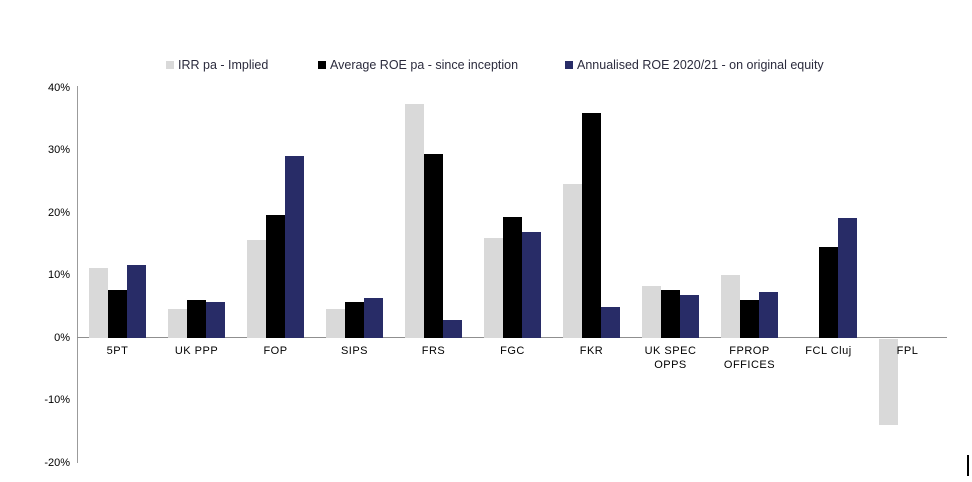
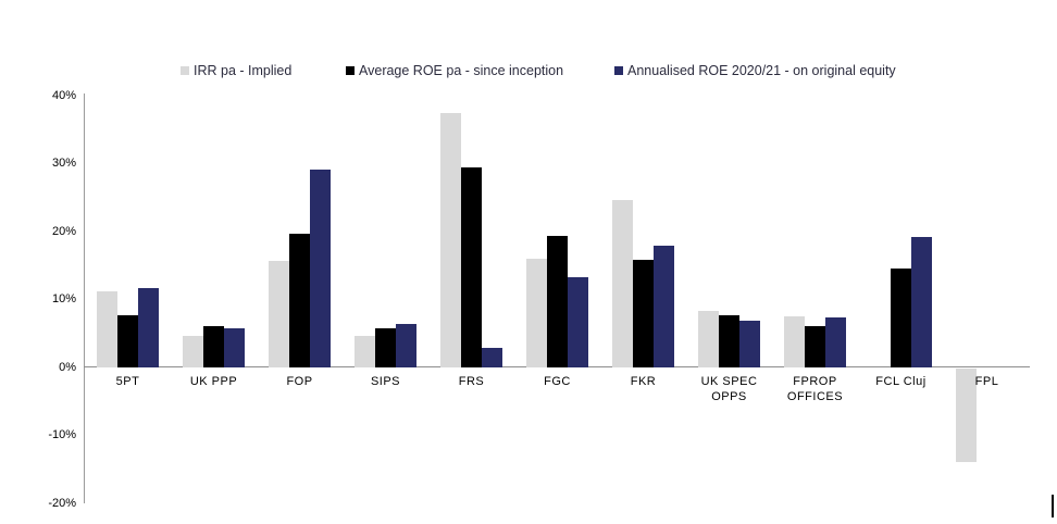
Annualised ROE 2020/21 - on original equity/FGC: 17% -> 13%
Average ROE pa - since inception/FKR: 36% -> 16%
Annualised ROE 2020/21 - on original equity/FKR: 5% -> 18%
IRR pa - Implied/FPROP OFFICES: 10% -> 8%
